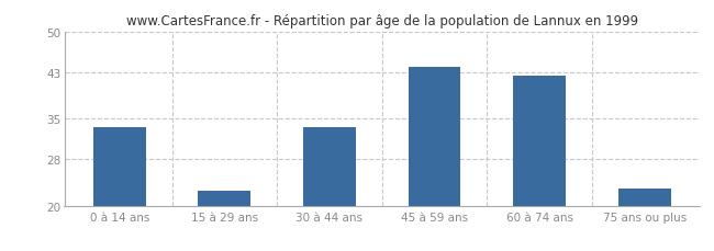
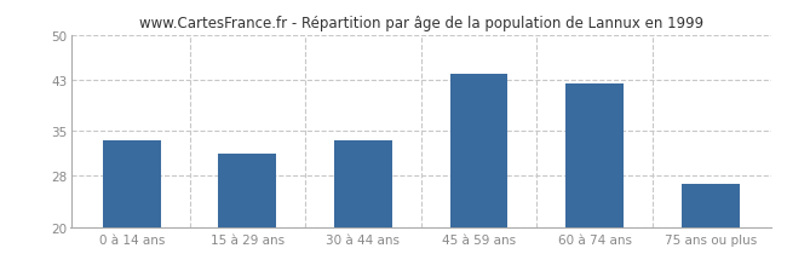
15 à 29 ans: 22.5 -> 31.4
75 ans ou plus: 23.0 -> 26.8
